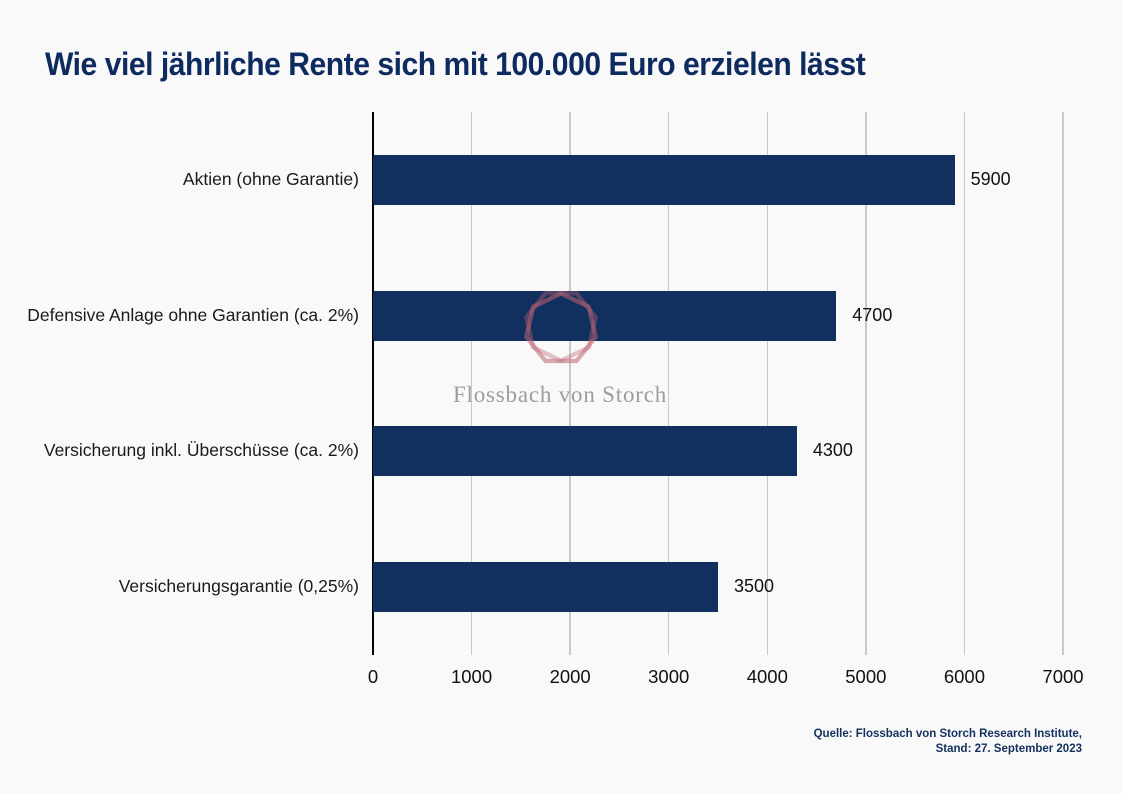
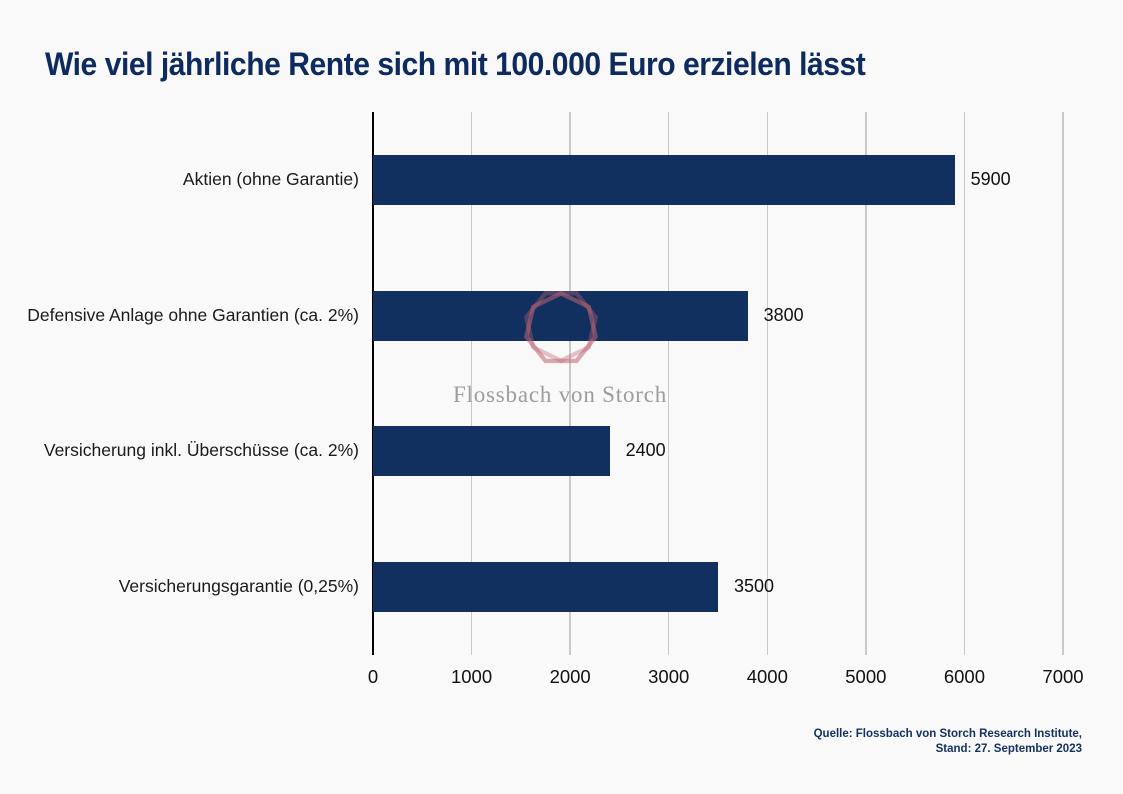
Defensive Anlage ohne Garantien (ca. 2%): 4700 -> 3800
Versicherung inkl. Überschüsse (ca. 2%): 4300 -> 2400
